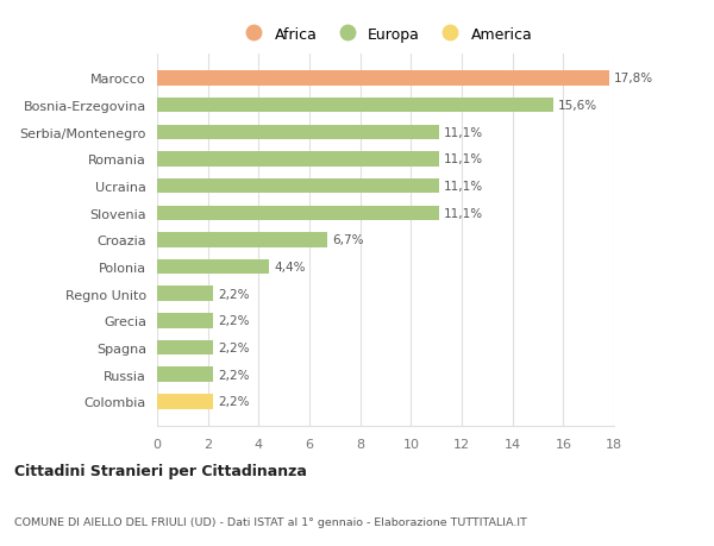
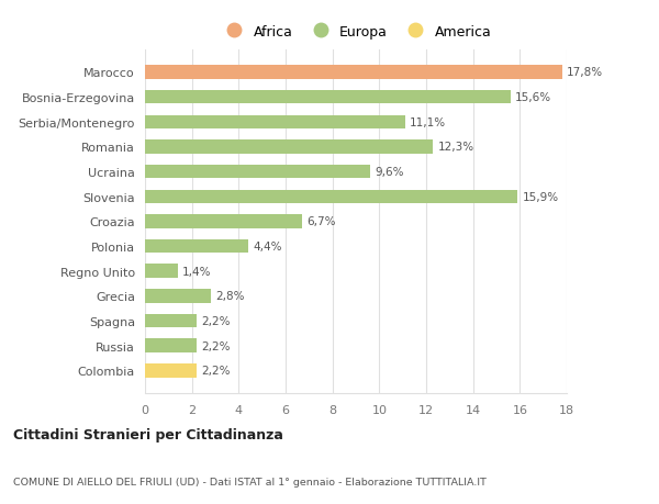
Romania: 11,1% -> 12,3%
Ucraina: 11,1% -> 9,6%
Slovenia: 11,1% -> 15,9%
Regno Unito: 2,2% -> 1,4%
Grecia: 2,2% -> 2,8%
